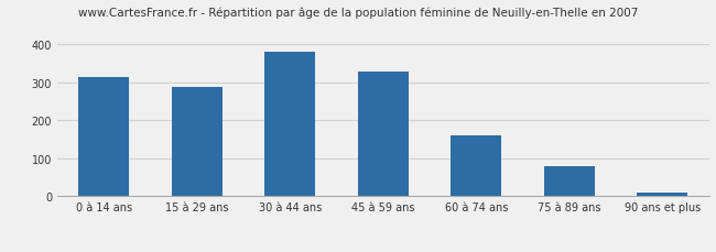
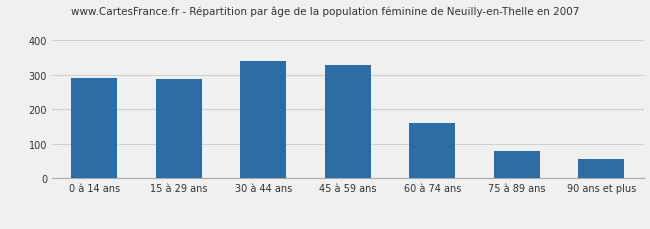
0 à 14 ans: 314 -> 290
30 à 44 ans: 382 -> 340
90 ans et plus: 11 -> 55
